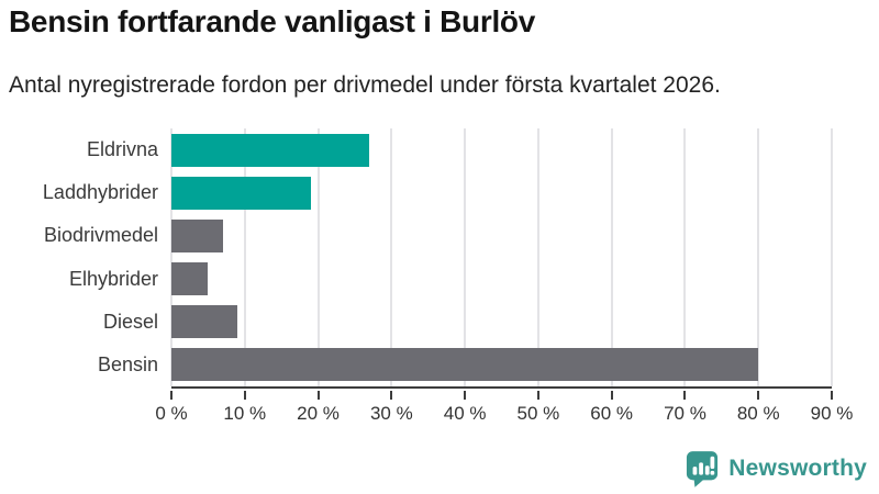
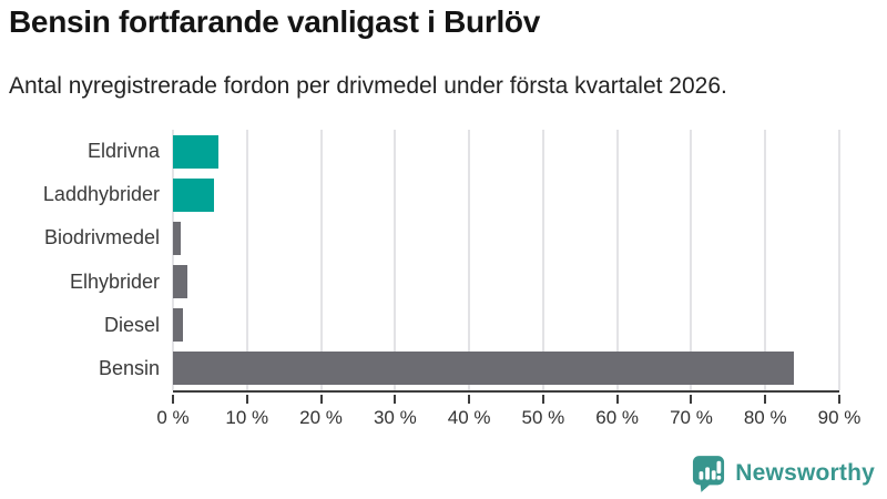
Eldrivna: 27% -> 6%
Laddhybrider: 19% -> 6%
Biodrivmedel: 7% -> 1%
Elhybrider: 5% -> 2%
Diesel: 9% -> 1%
Bensin: 80% -> 84%
